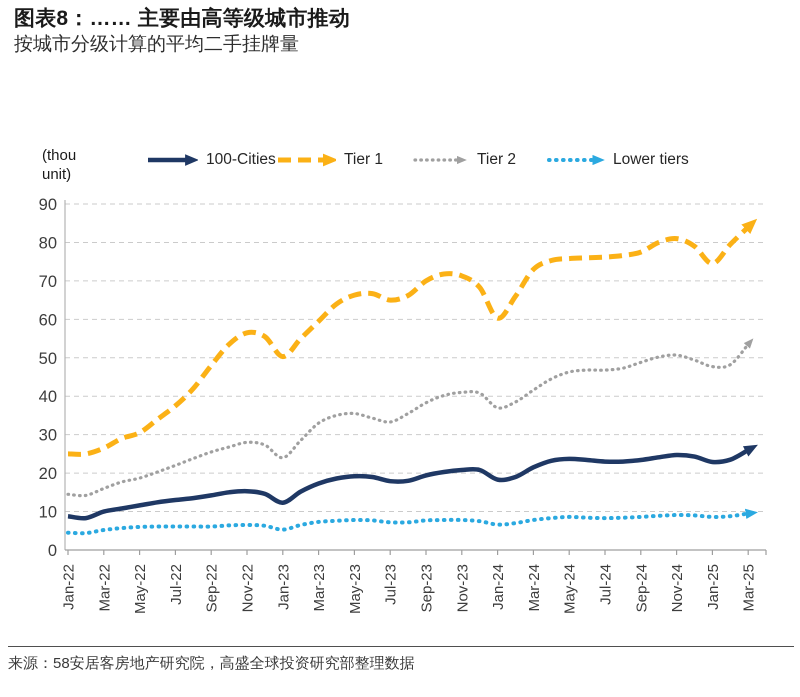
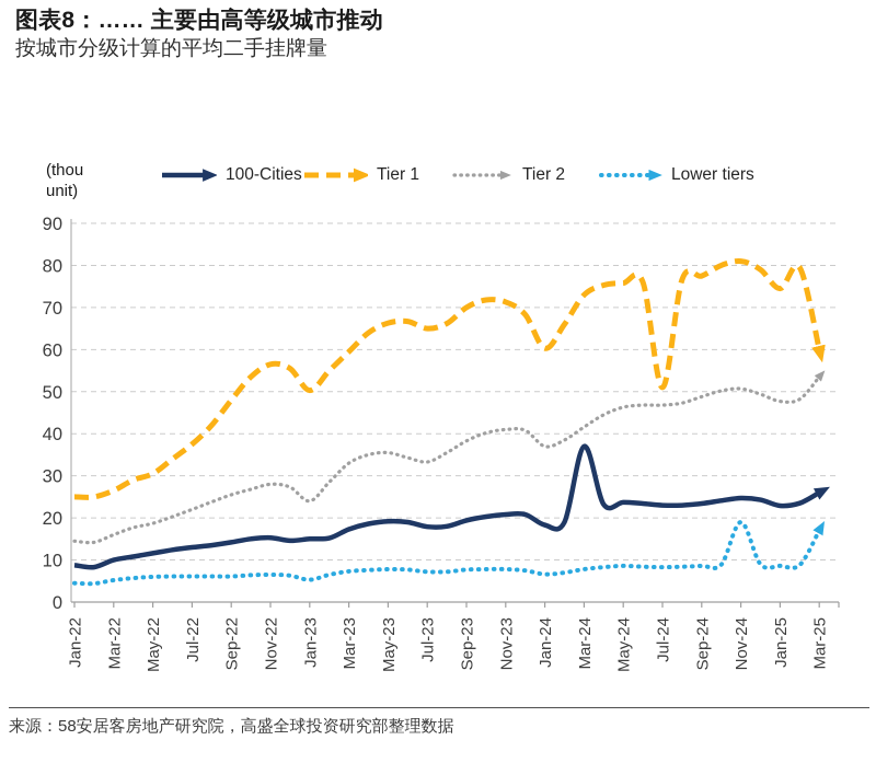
100-Cities/Jan-23: 12 -> 15
100-Cities/Mar-24: 22 -> 37
Tier 1/Jul-24: 76 -> 51
Lower tiers/Nov-24: 9 -> 19
Tier 1/Mar-25: 84 -> 60
Lower tiers/Mar-25: 10 -> 17
